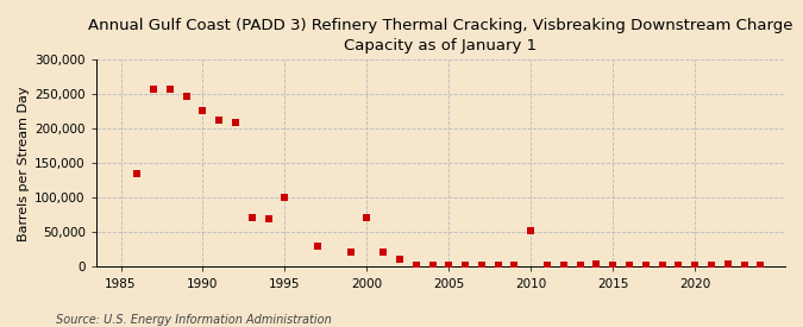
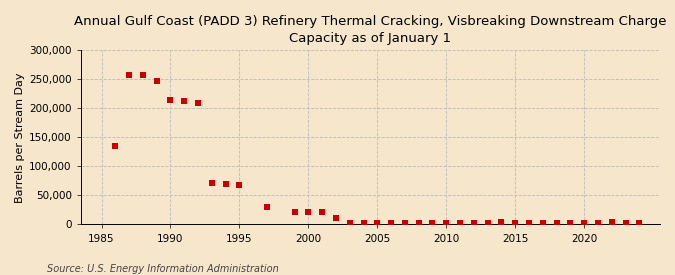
1990: 226,000 -> 215,000
1995: 100,000 -> 68,000
2000: 72,000 -> 22,000
2010: 52,000 -> 2,000
